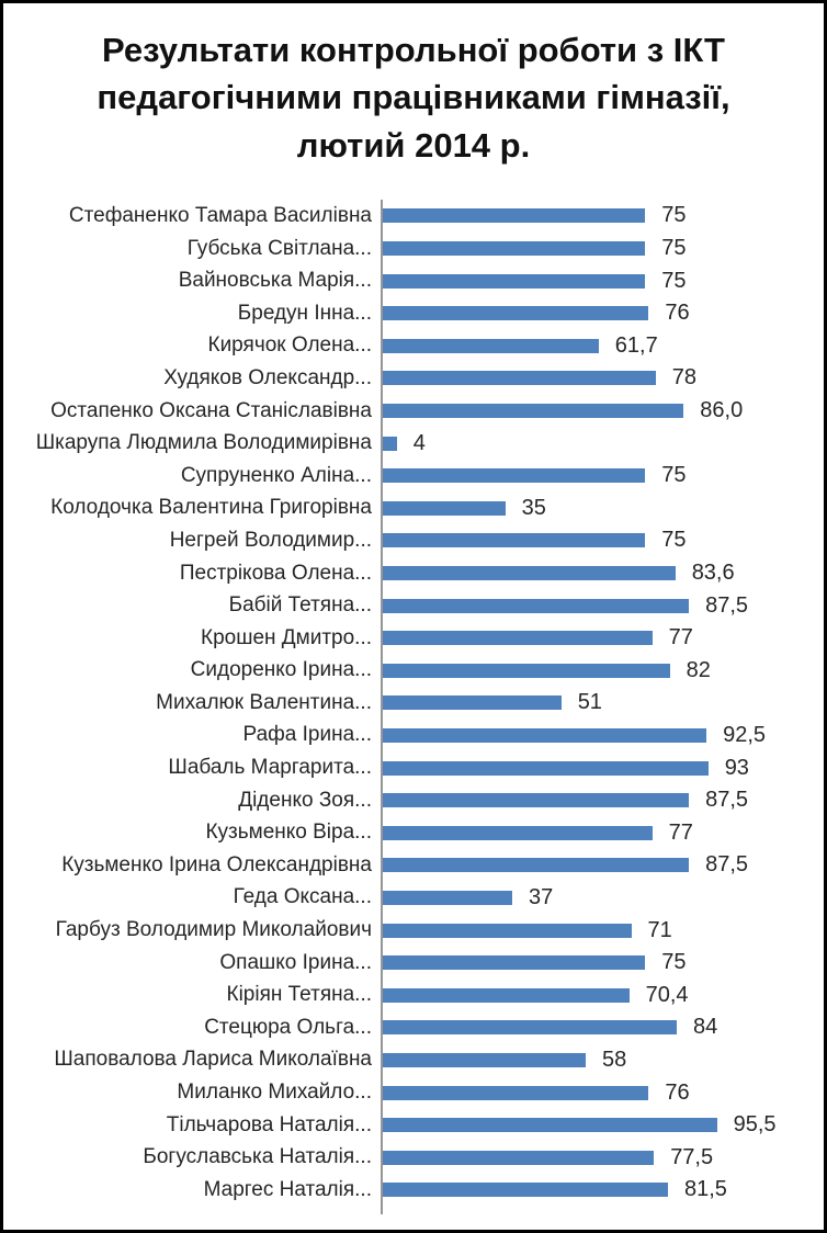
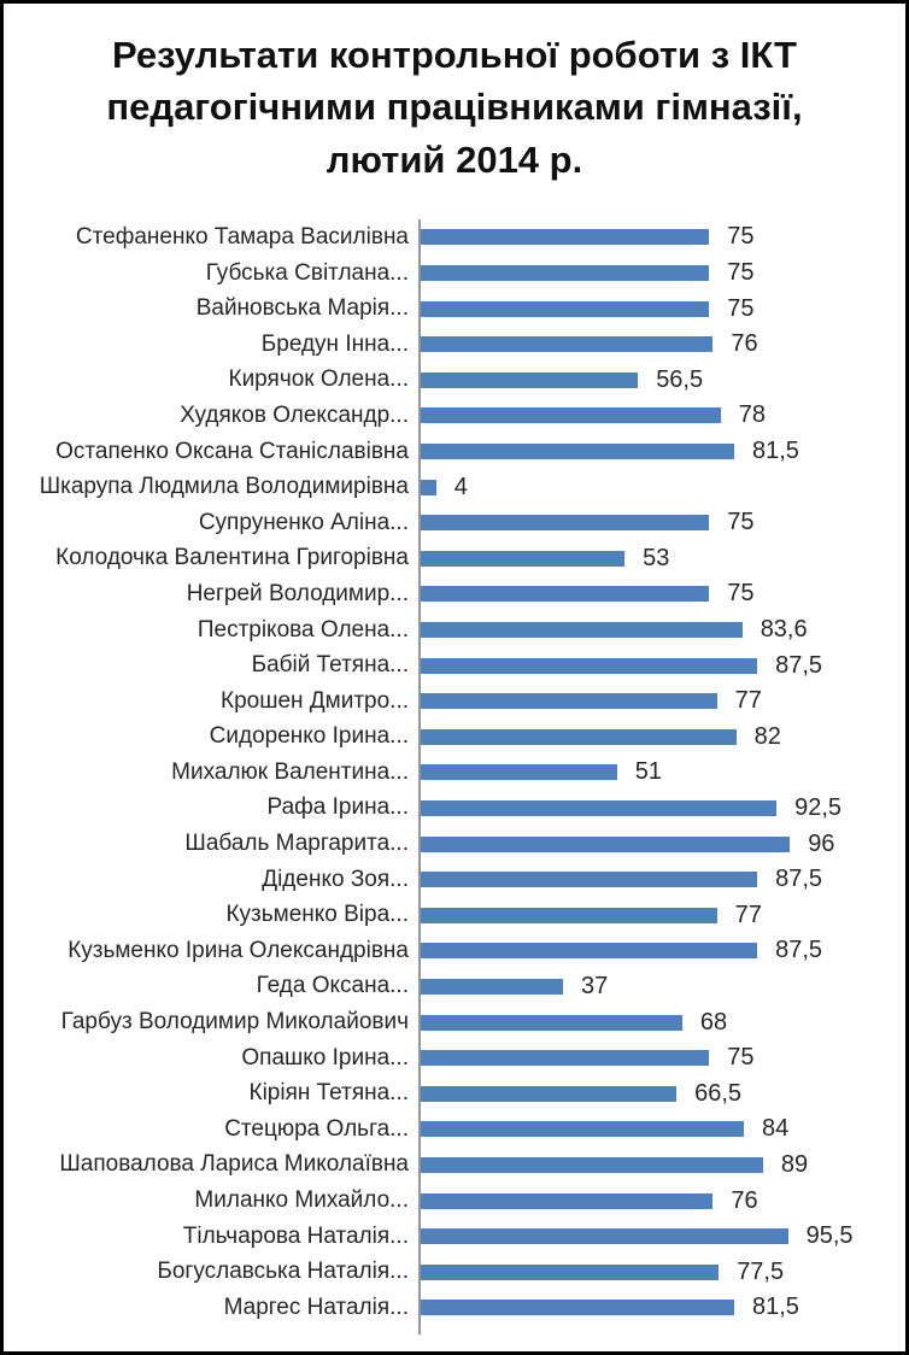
Кирячок Олена...: 61,7 -> 56,5
Остапенко Оксана Станіславівна: 86,0 -> 81,5
Колодочка Валентина Григорівна: 35 -> 53
Шабаль Маргарита...: 93 -> 96
Гарбуз Володимир Миколайович: 71 -> 68
Кіріян Тетяна...: 70,4 -> 66,5
Шаповалова Лариса Миколаївна: 58 -> 89
